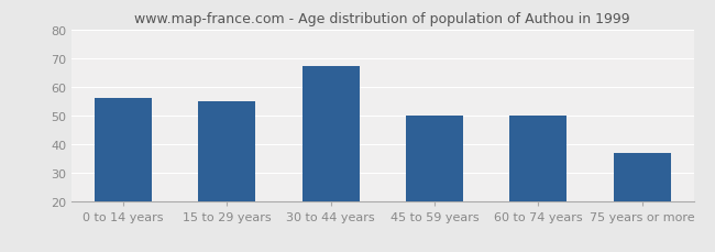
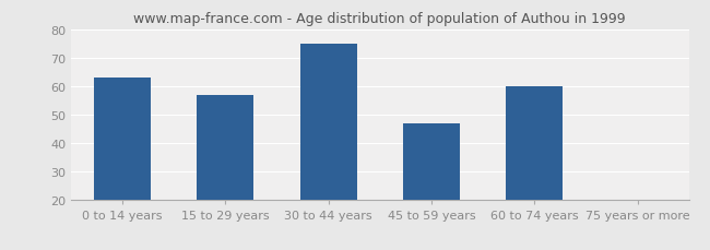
0 to 14 years: 56 -> 63
15 to 29 years: 55 -> 57
30 to 44 years: 67 -> 75
45 to 59 years: 50 -> 47
60 to 74 years: 50 -> 60
75 years or more: 37 -> 20
